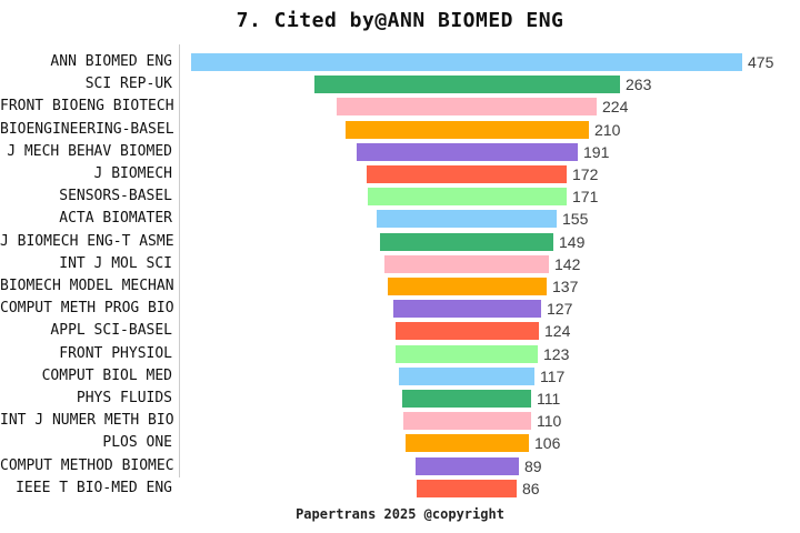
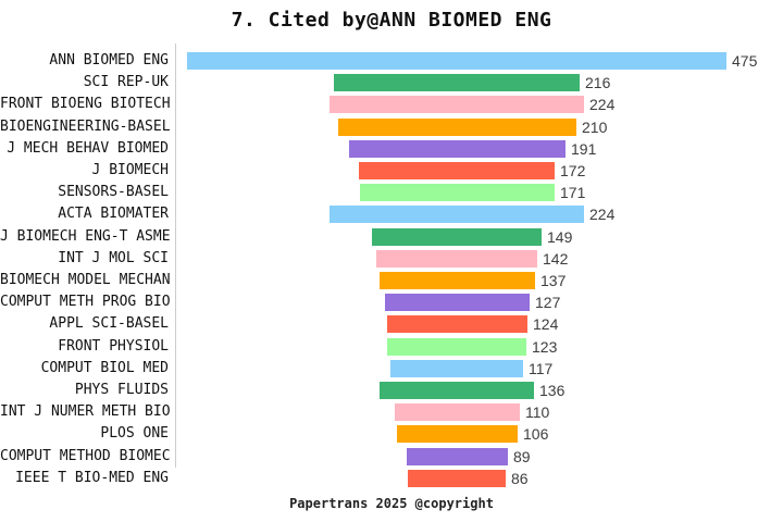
SCI REP-UK: 263 -> 216
ACTA BIOMATER: 155 -> 224
PHYS FLUIDS: 111 -> 136
